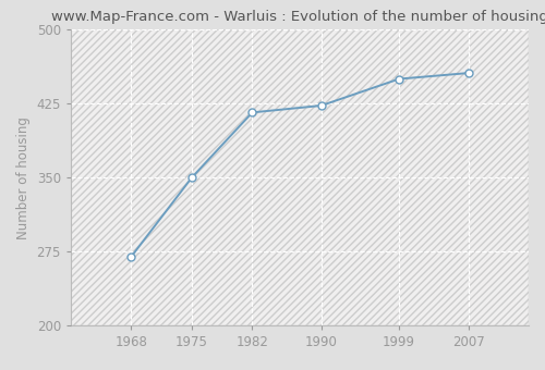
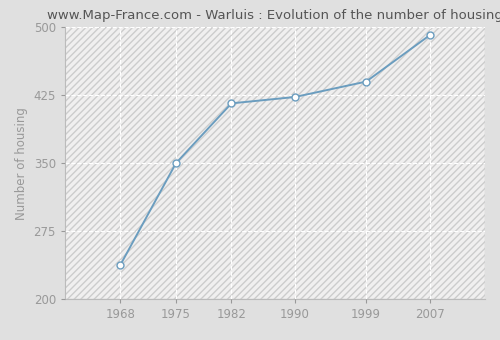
1968: 270 -> 238
1999: 450 -> 440
2007: 456 -> 491
